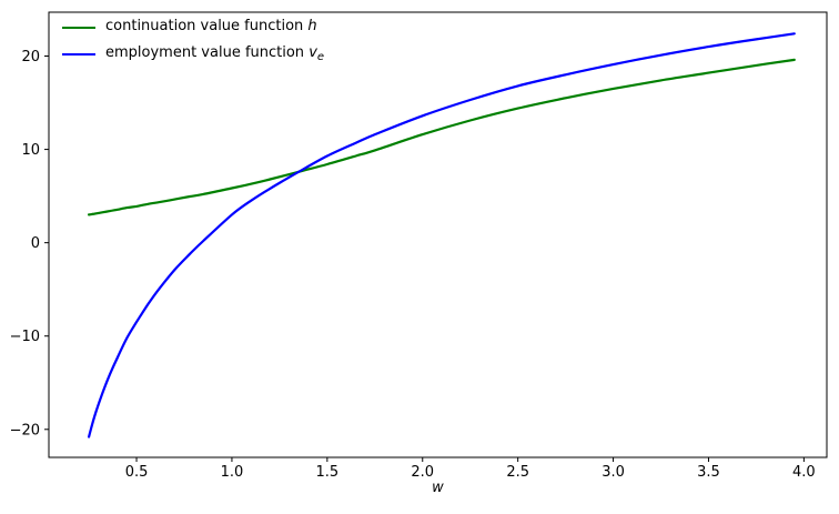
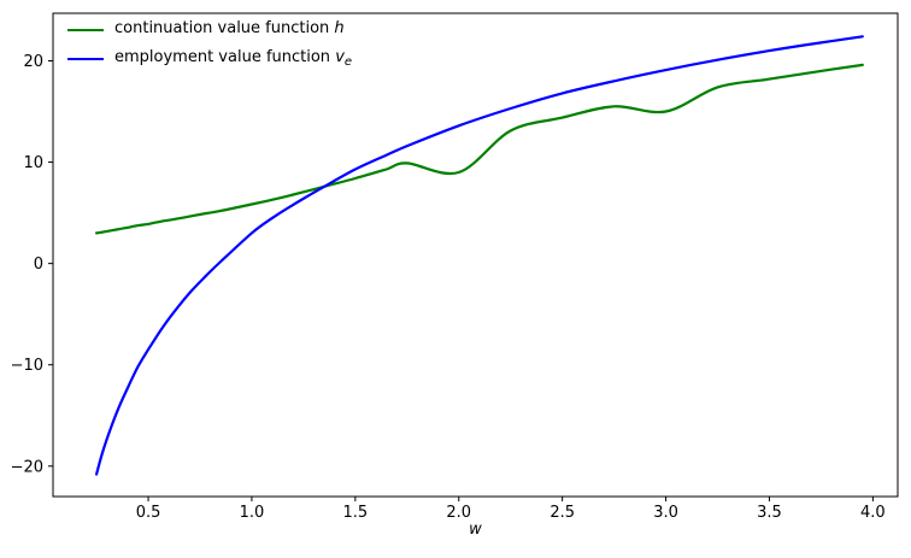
continuation value function h/2.0: 12 -> 9
continuation value function h/3.0: 16 -> 15
